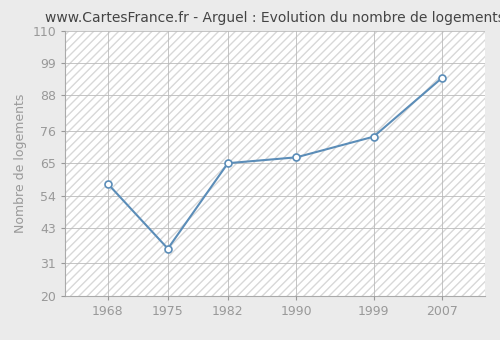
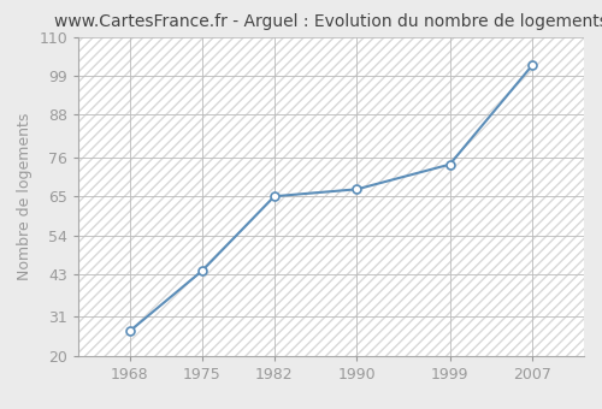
1968: 58 -> 27
1975: 36 -> 44
2007: 94 -> 102
